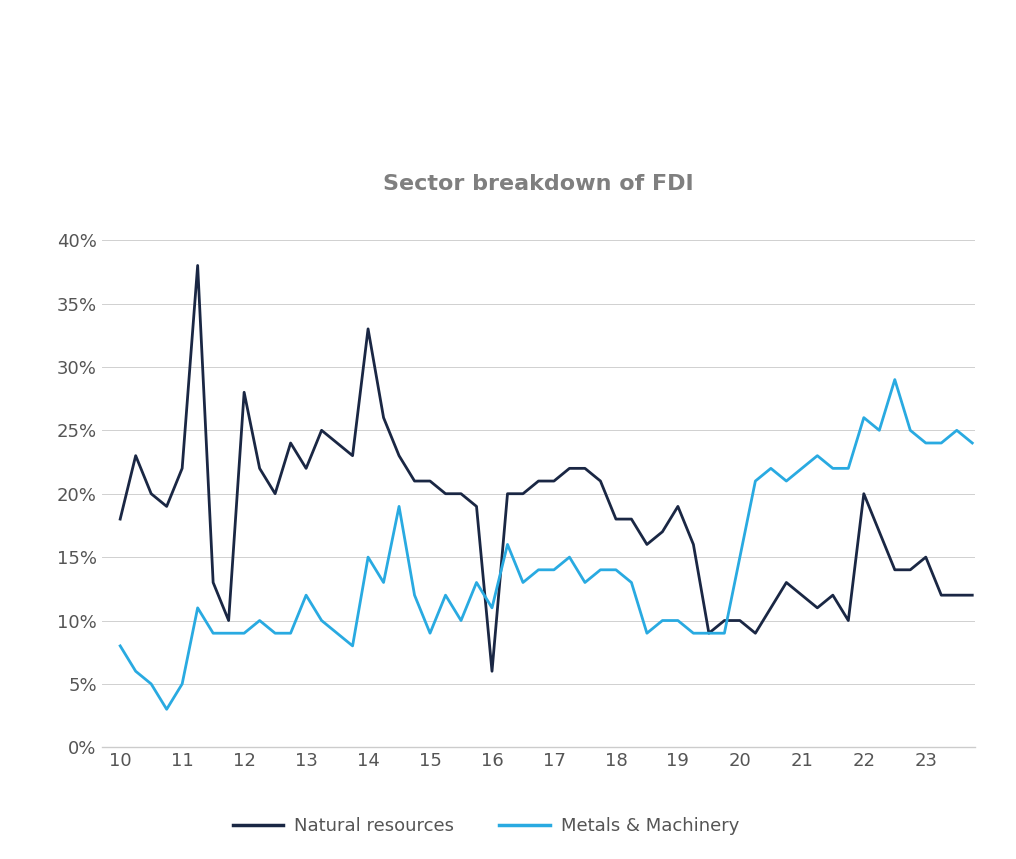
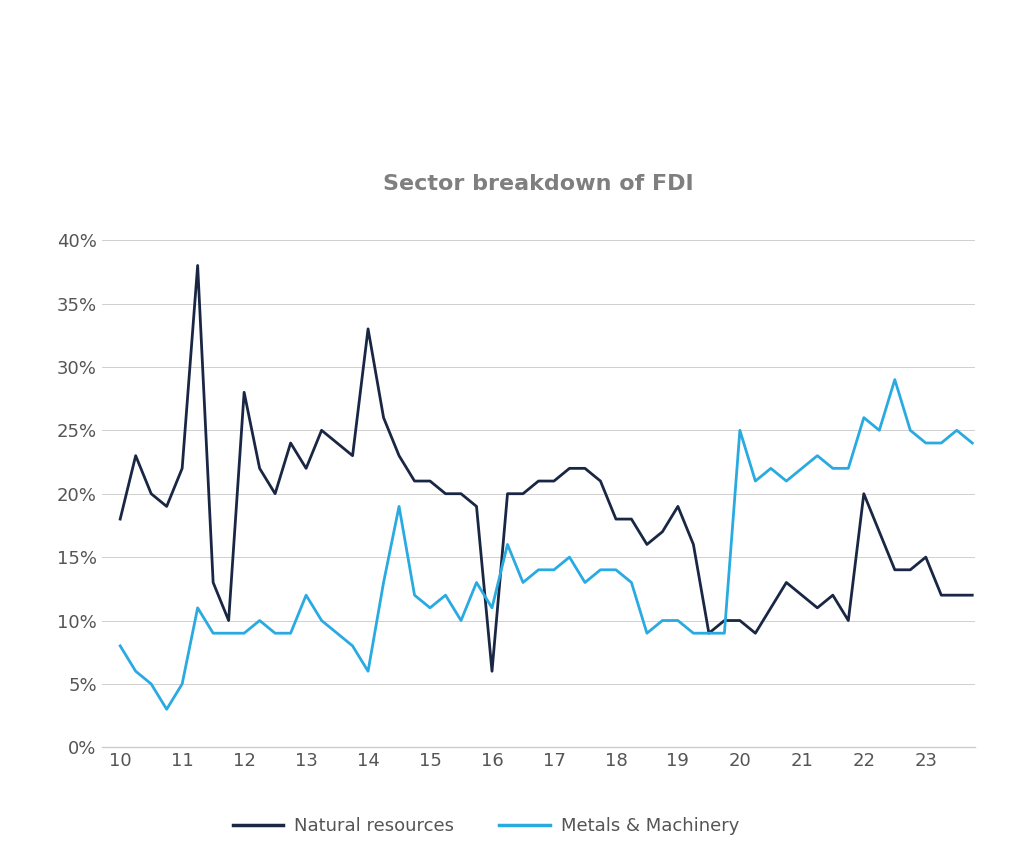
Metals & Machinery/14: 15% -> 6%
Metals & Machinery/15: 9% -> 11%
Metals & Machinery/20: 15% -> 25%
